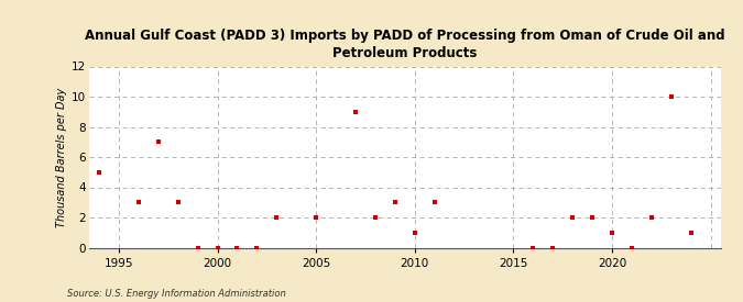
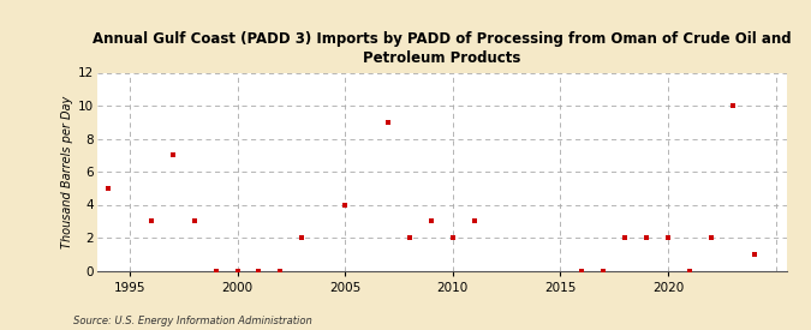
2005: 2 -> 4
2010: 1 -> 2
2020: 1 -> 2
